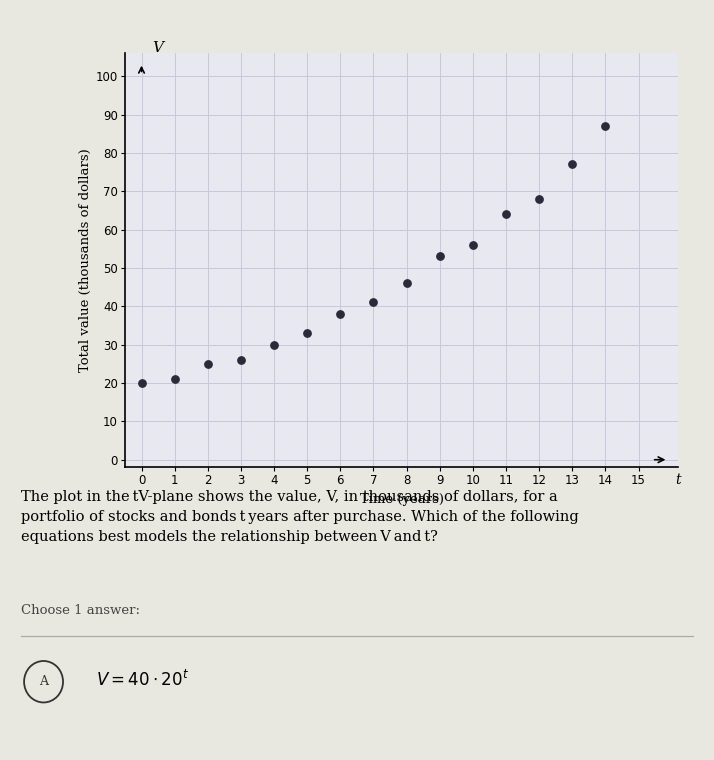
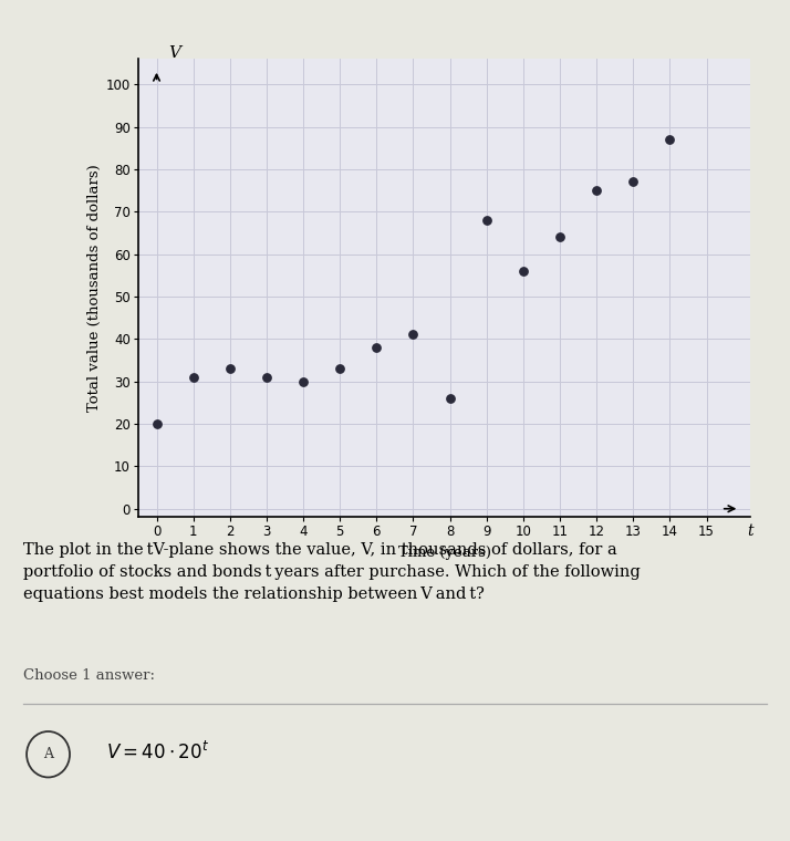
1: 21 -> 31
2: 25 -> 33
3: 26 -> 31
8: 46 -> 26
9: 53 -> 68
12: 68 -> 75
